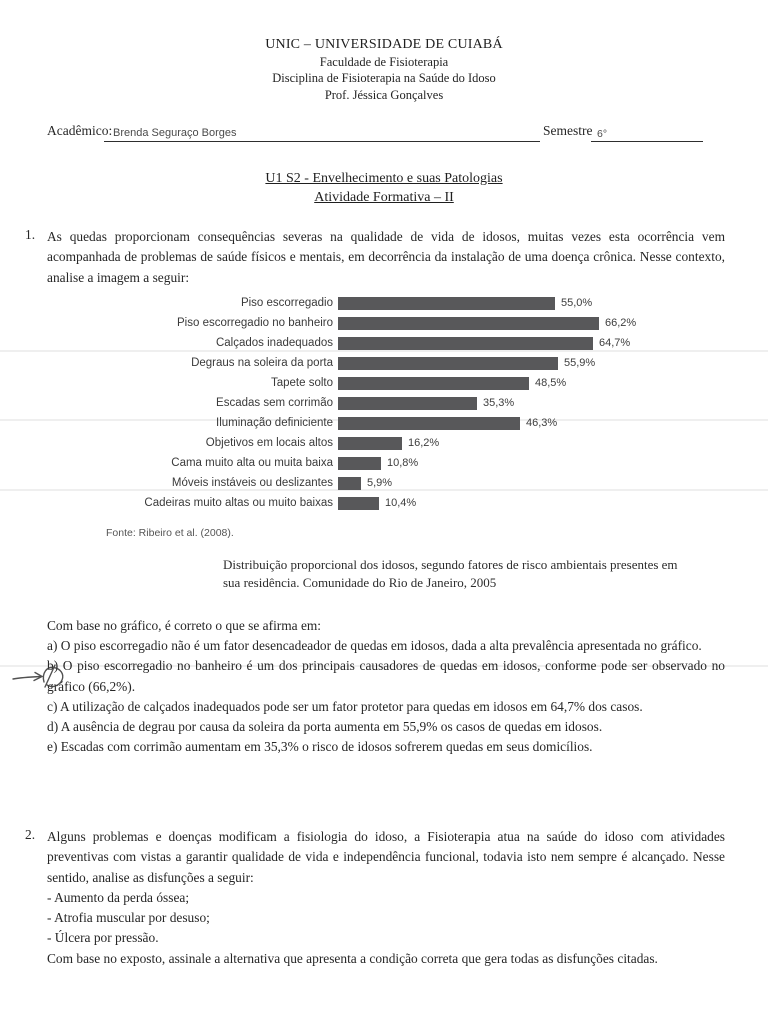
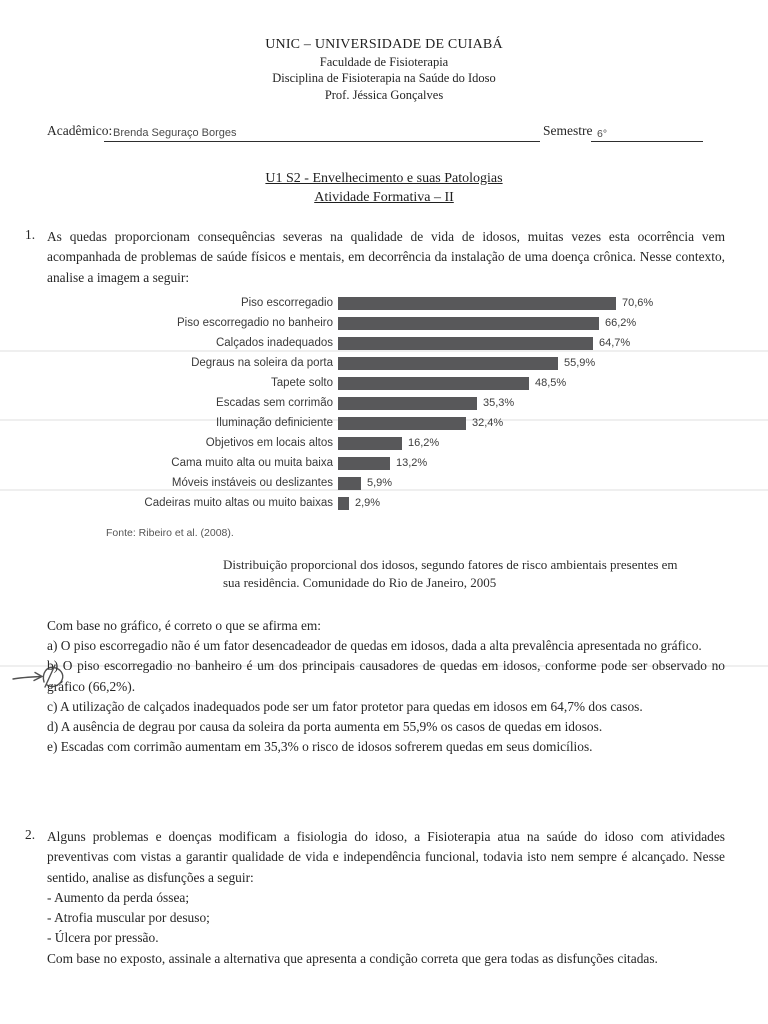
Piso escorregadio: 55,0% -> 70,6%
Iluminação definiciente: 46,3% -> 32,4%
Cama muito alta ou muita baixa: 10,8% -> 13,2%
Cadeiras muito altas ou muito baixas: 10,4% -> 2,9%
